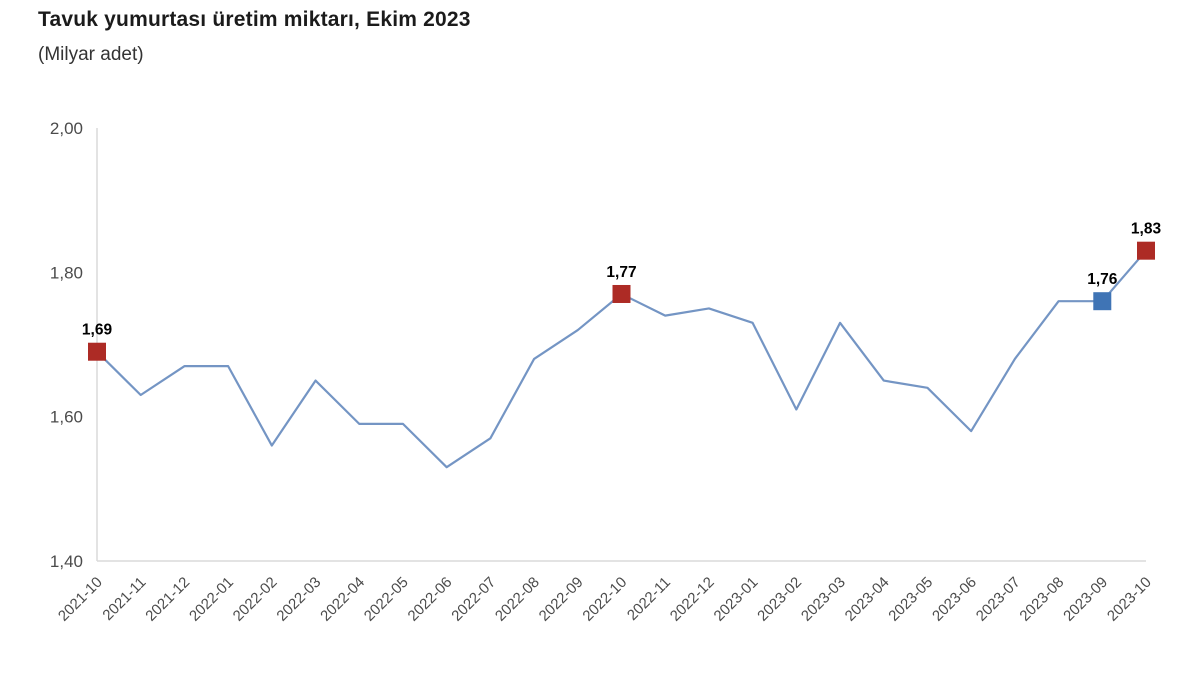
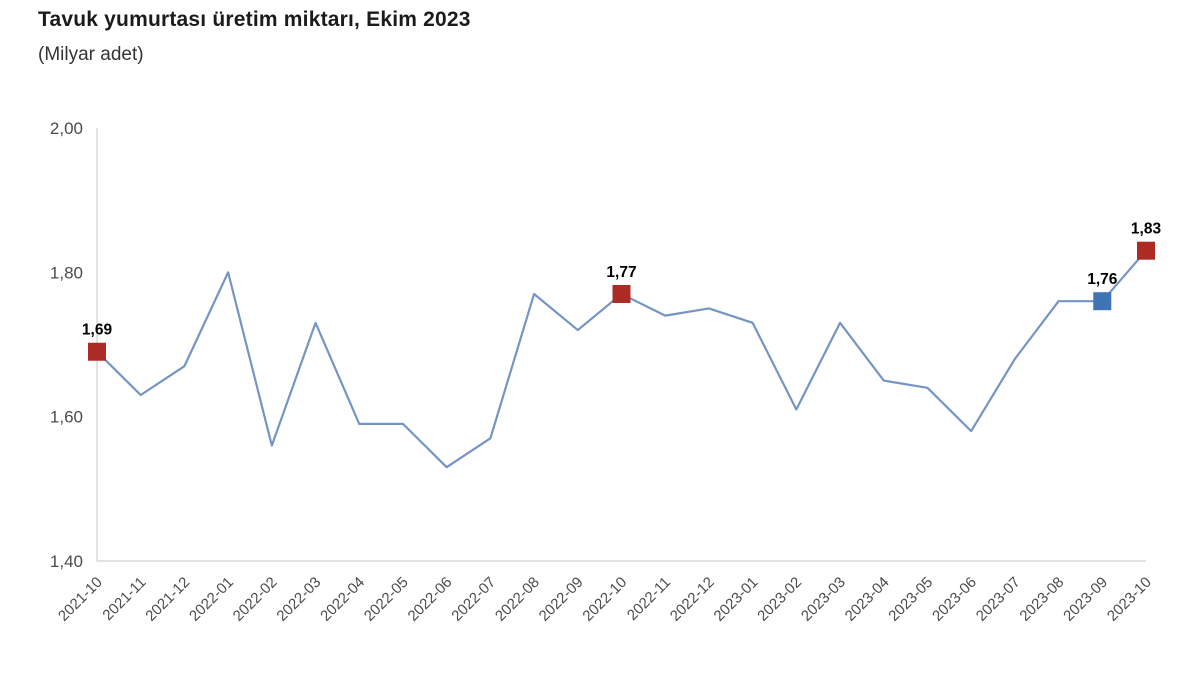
2022-01: 1,67 -> 1,80
2022-03: 1,65 -> 1,73
2022-08: 1,68 -> 1,77
